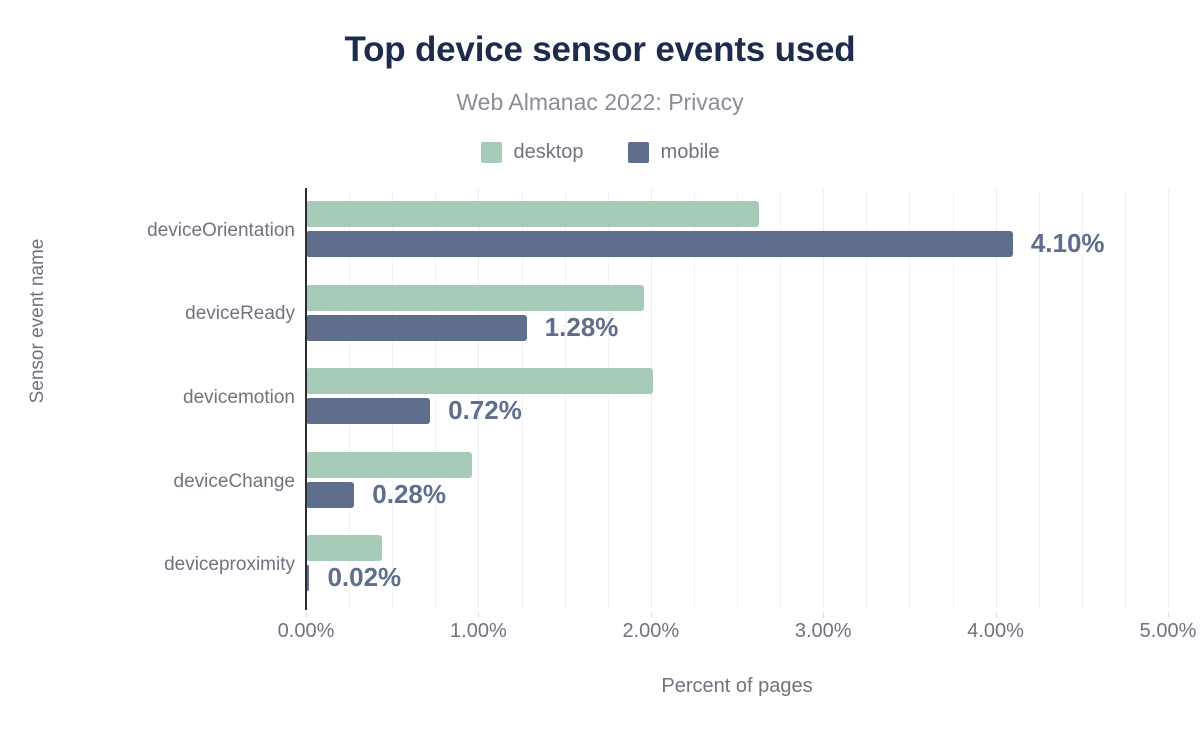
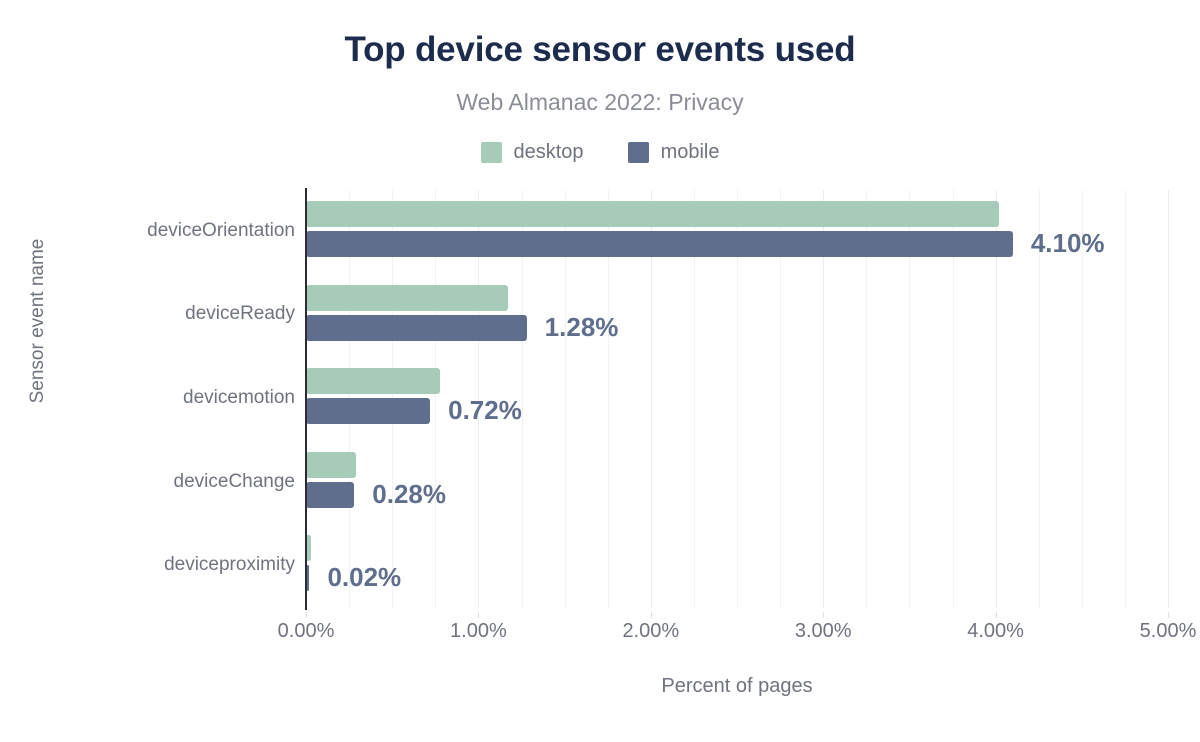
desktop/deviceOrientation: 2.63% -> 4.02%
desktop/deviceReady: 1.96% -> 1.17%
desktop/devicemotion: 2.01% -> 0.78%
desktop/deviceChange: 0.96% -> 0.29%
desktop/deviceproximity: 0.44% -> 0.03%
